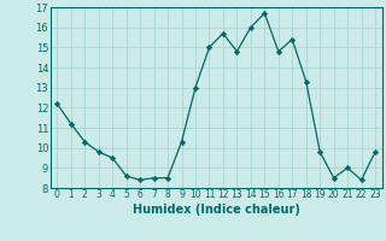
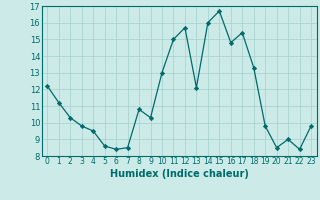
8: 8.5 -> 10.8
13: 14.8 -> 12.1
